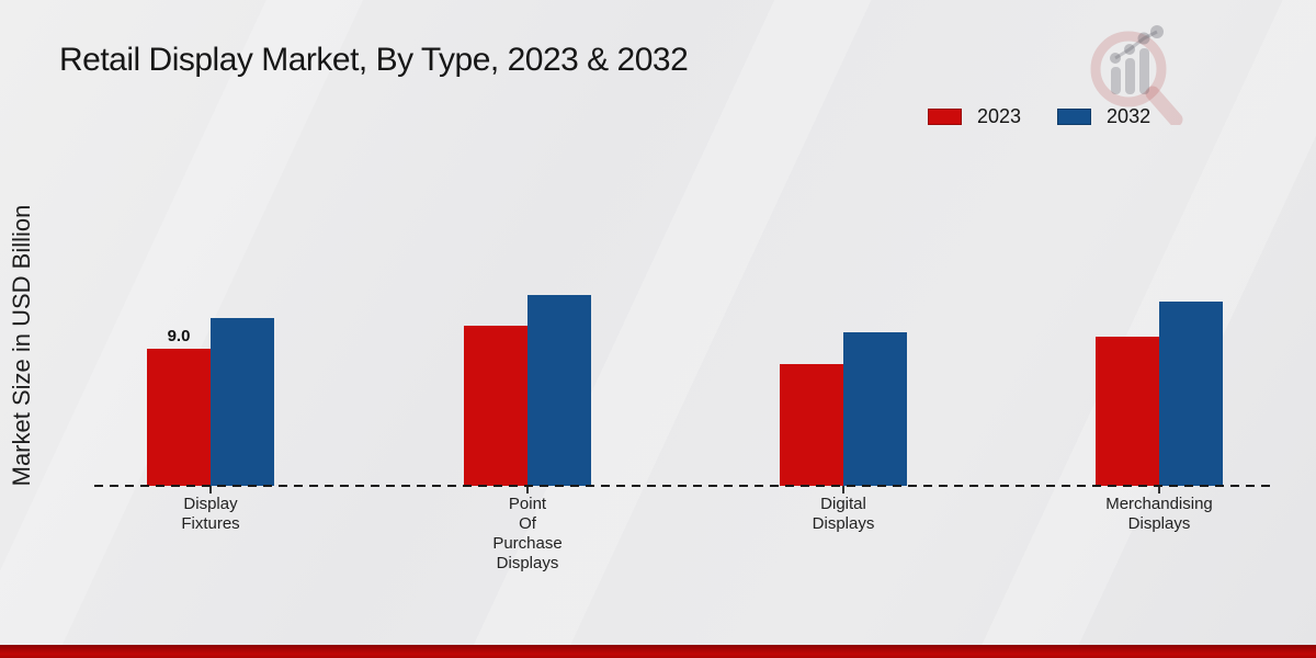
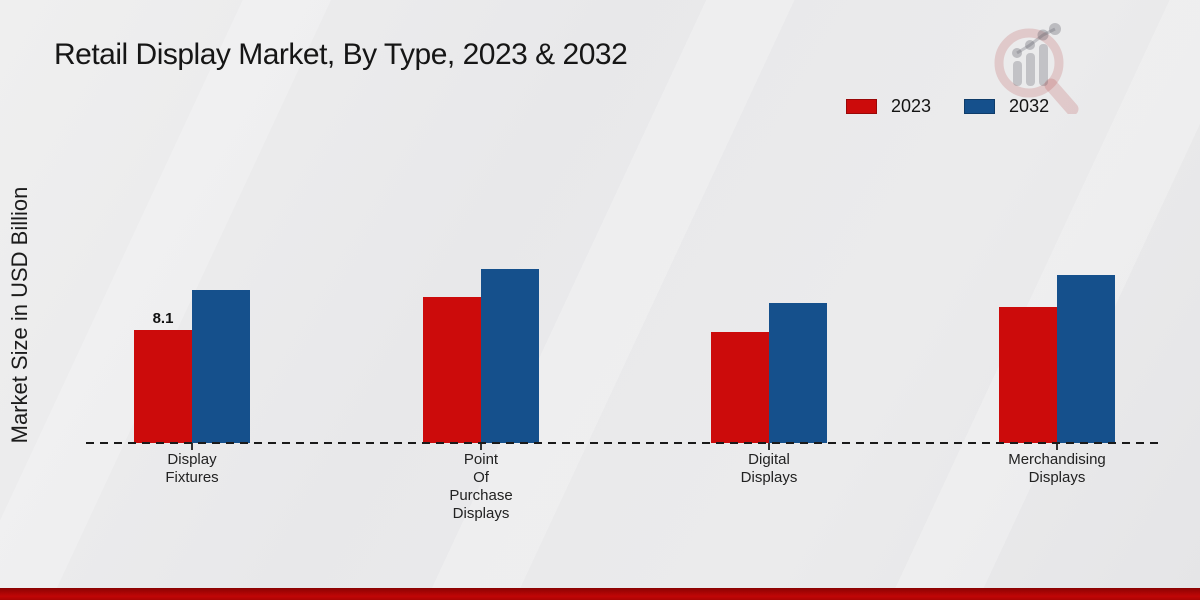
2023/Display Fixtures: 9.0 -> 8.1
